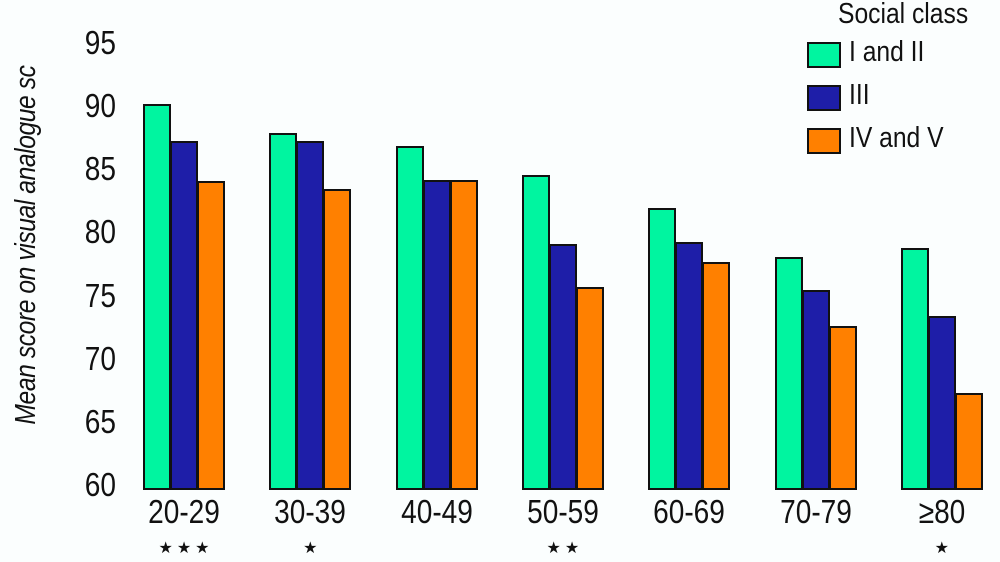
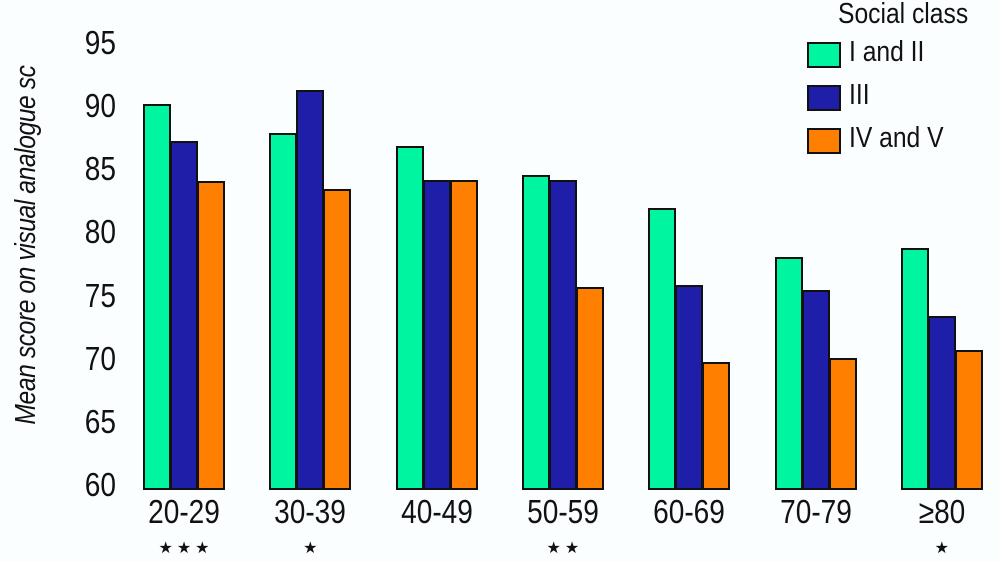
III/30-39: 87.5 -> 91.5
III/50-59: 79.3 -> 84.4
III/60-69: 79.5 -> 76.1
IV and V/60-69: 77.9 -> 70.0
IV and V/70-79: 72.8 -> 70.3
IV and V/≥80: 67.5 -> 70.9
